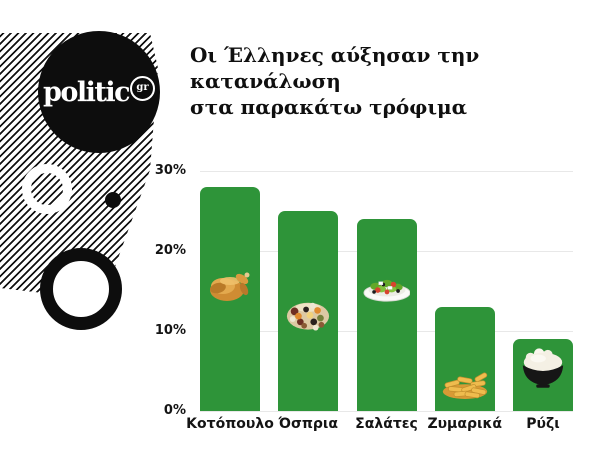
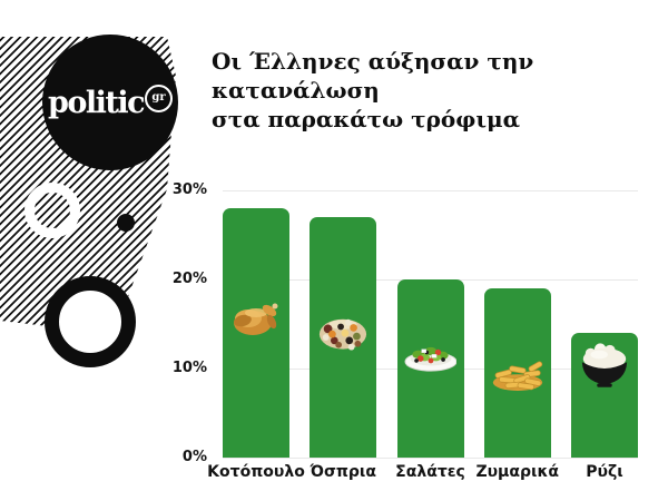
Όσπρια: 25% -> 27%
Σαλάτες: 24% -> 20%
Ζυμαρικά: 13% -> 19%
Ρύζι: 9% -> 14%
